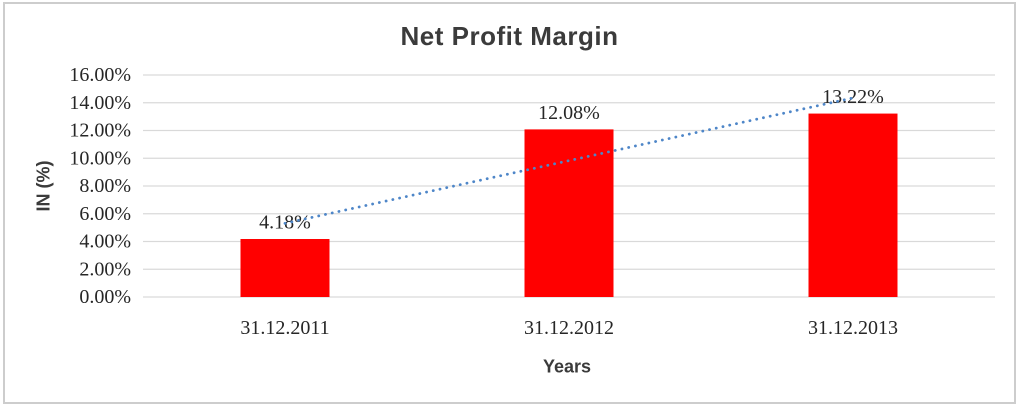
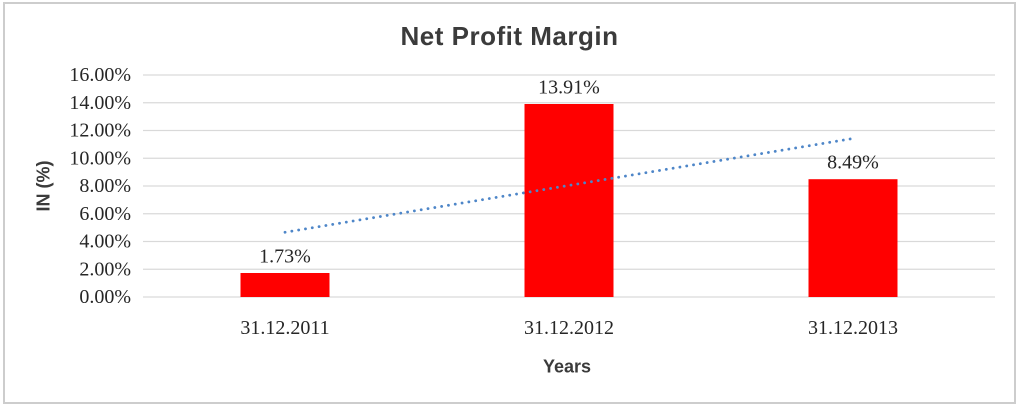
31.12.2011: 4.18% -> 1.73%
31.12.2012: 12.08% -> 13.91%
31.12.2013: 13.22% -> 8.49%
